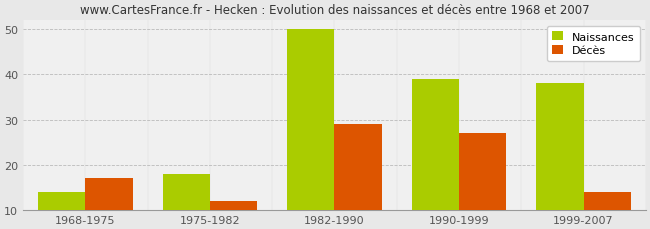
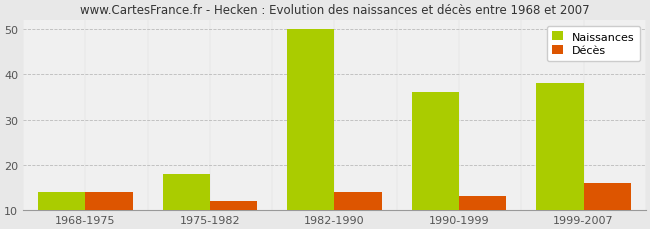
Décès/1968-1975: 17 -> 14
Décès/1982-1990: 29 -> 14
Naissances/1990-1999: 39 -> 36
Décès/1990-1999: 27 -> 13
Décès/1999-2007: 14 -> 16
